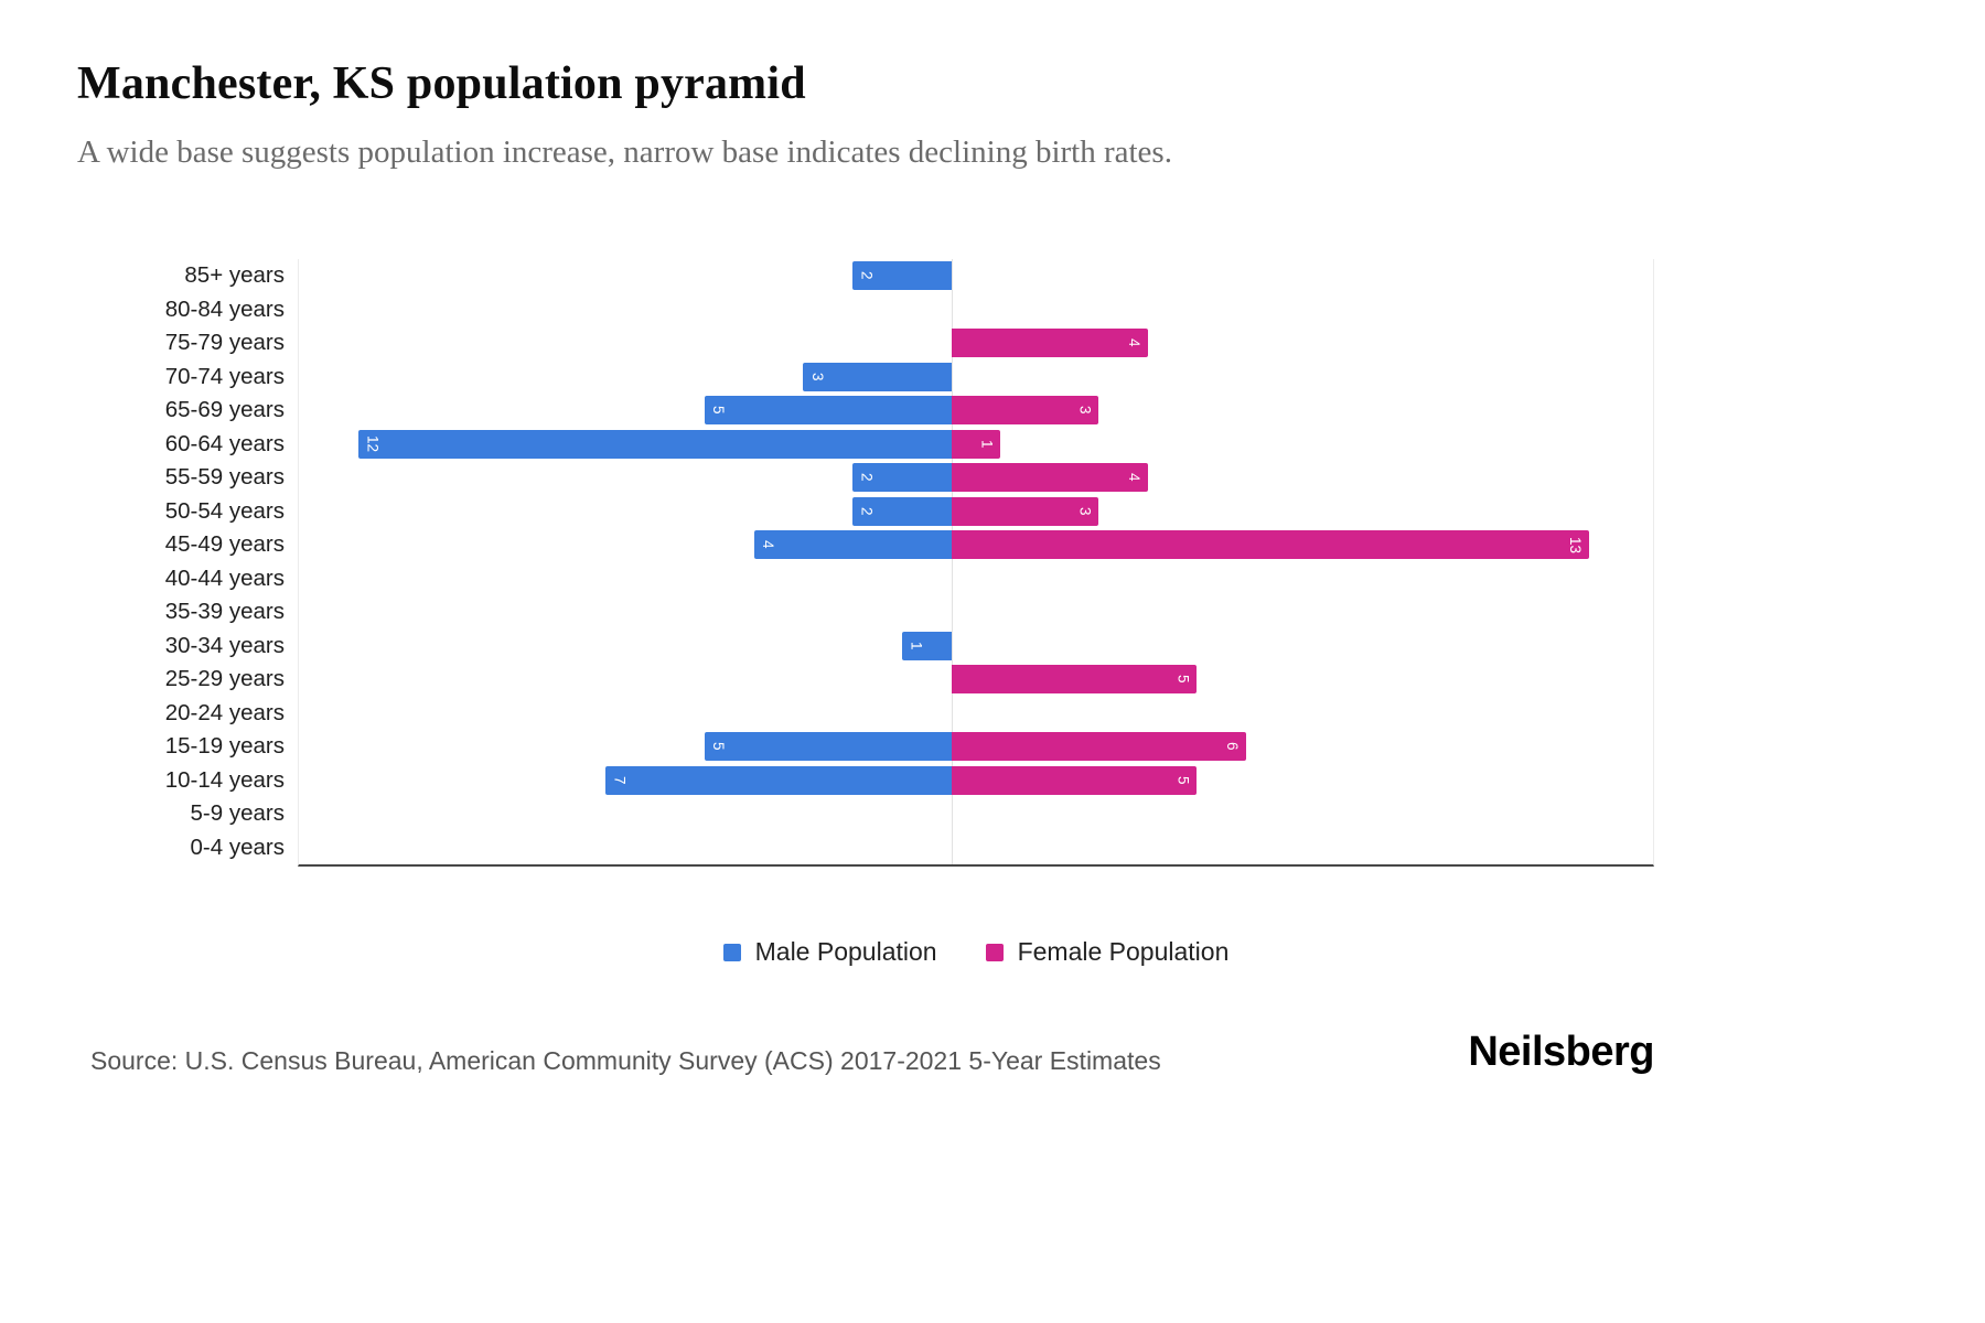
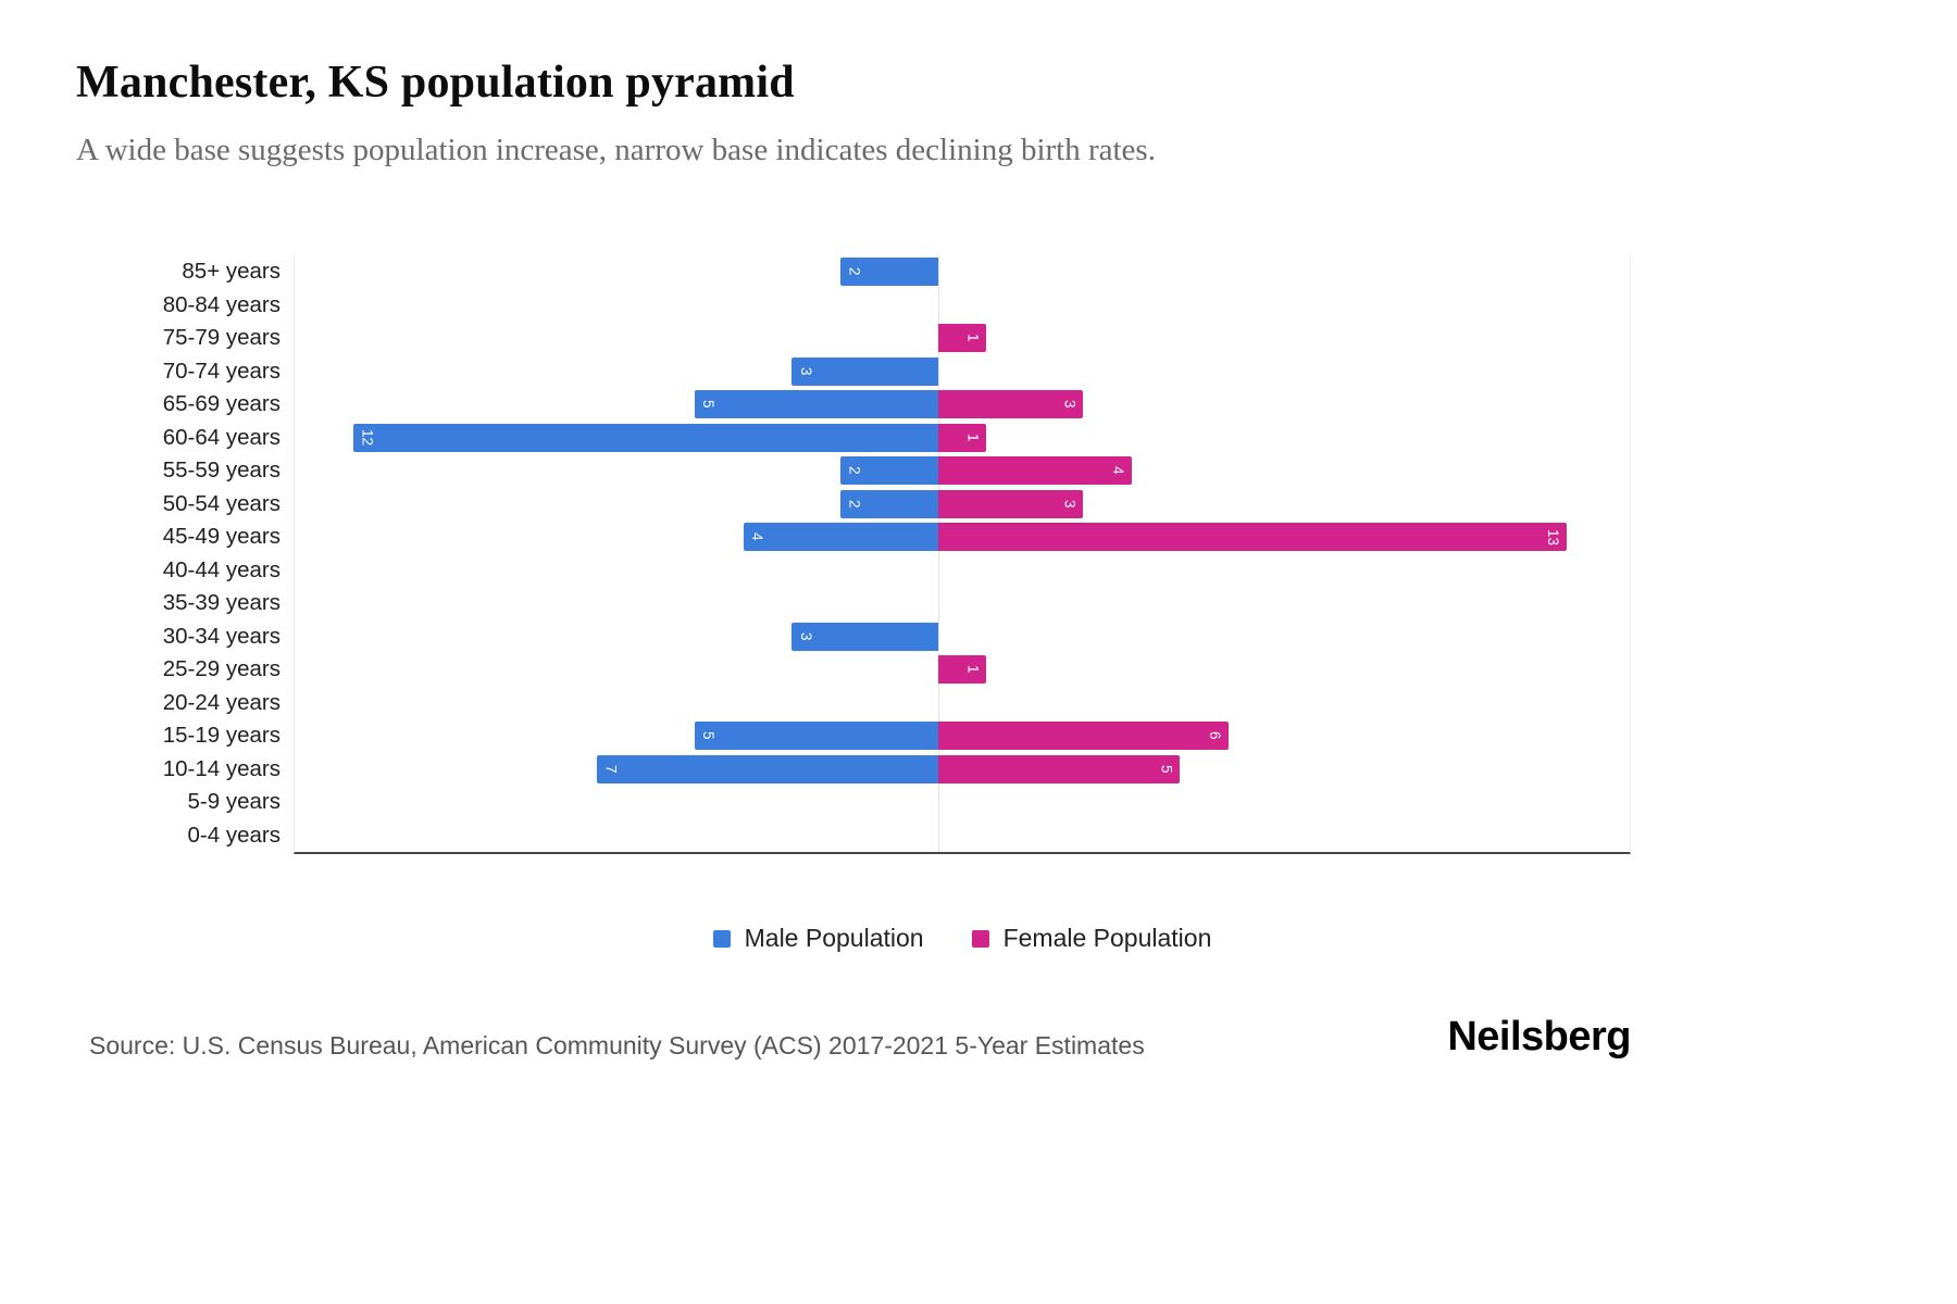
Female Population/75-79 years: 4 -> 1
Male Population/30-34 years: 1 -> 3
Female Population/25-29 years: 5 -> 1
